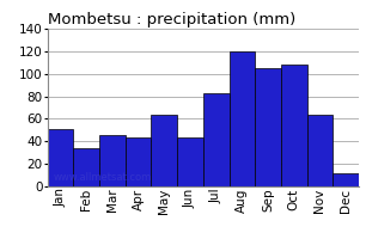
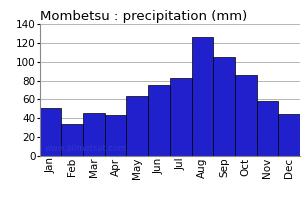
Jun: 44 -> 75
Aug: 120 -> 126
Oct: 108 -> 86
Nov: 64 -> 58
Dec: 12 -> 45
